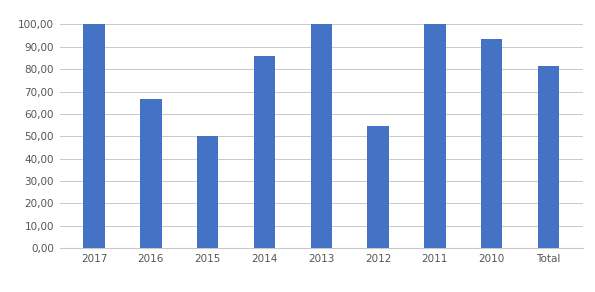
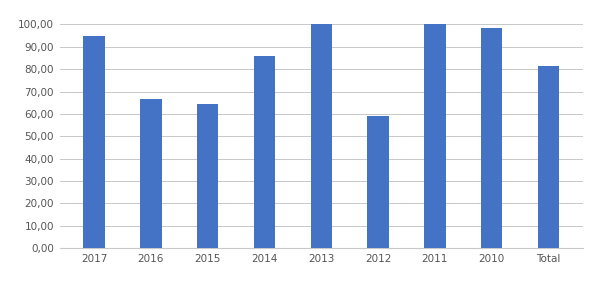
2017: 100,0 -> 95,0
2015: 50,0 -> 64,5
2012: 54,5 -> 59,0
2010: 93,3 -> 98,5
